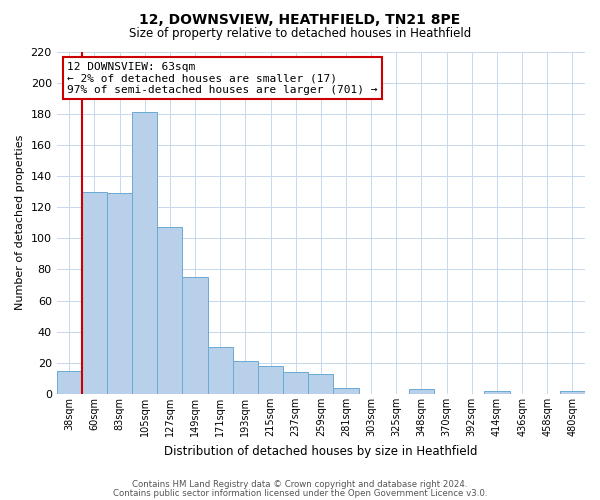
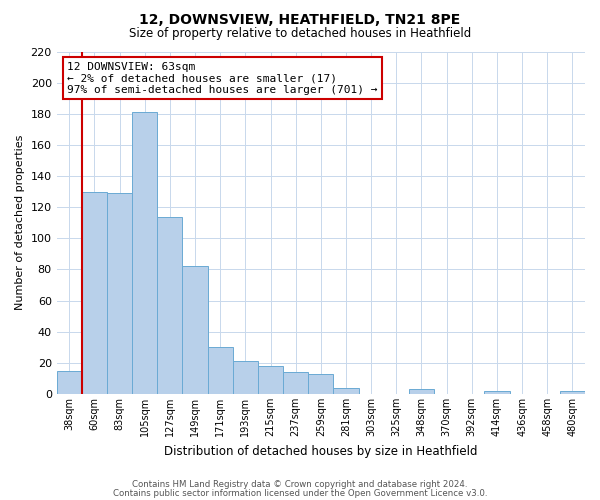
127sqm: 107 -> 114
149sqm: 75 -> 82
